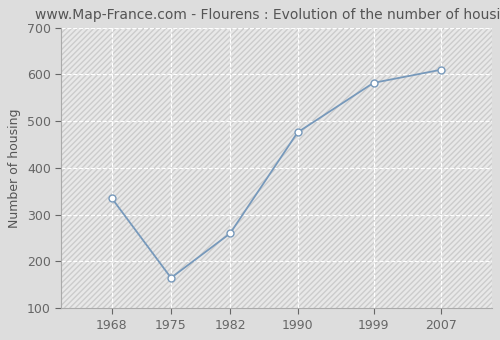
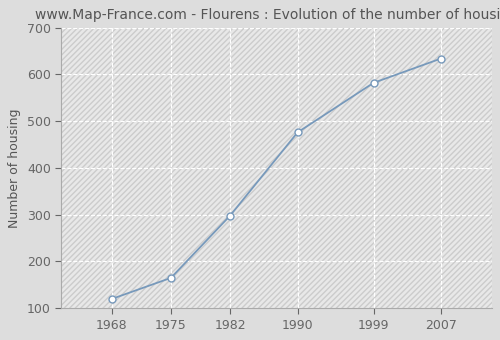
1968: 335 -> 120
1982: 260 -> 298
2007: 610 -> 634
